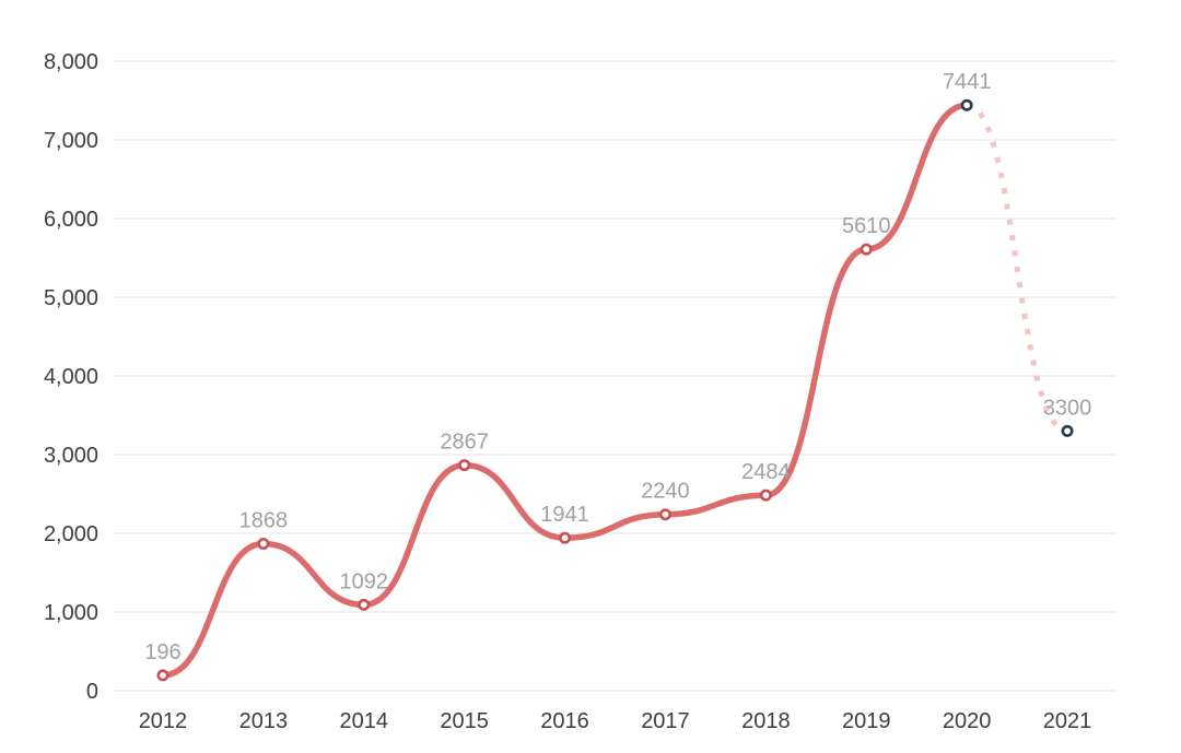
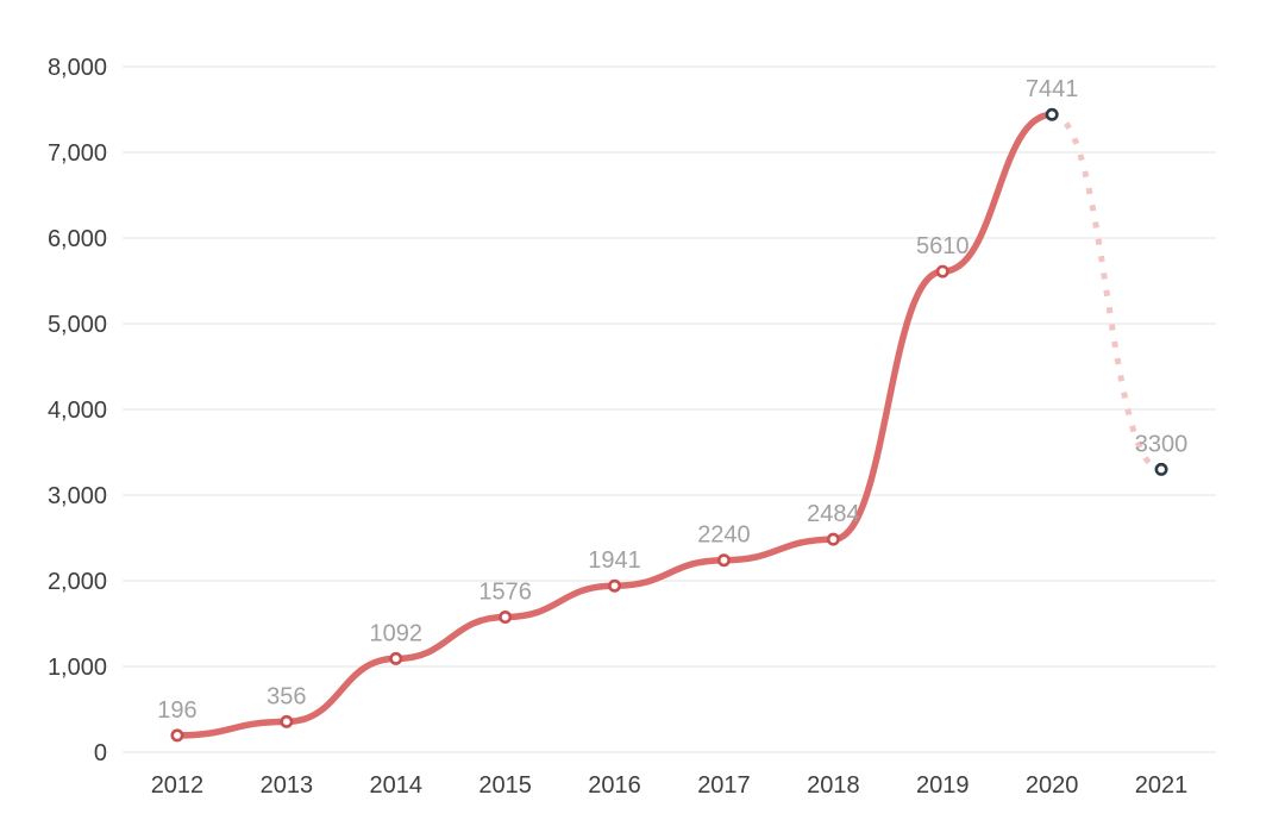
2013: 1868 -> 356
2015: 2867 -> 1576
